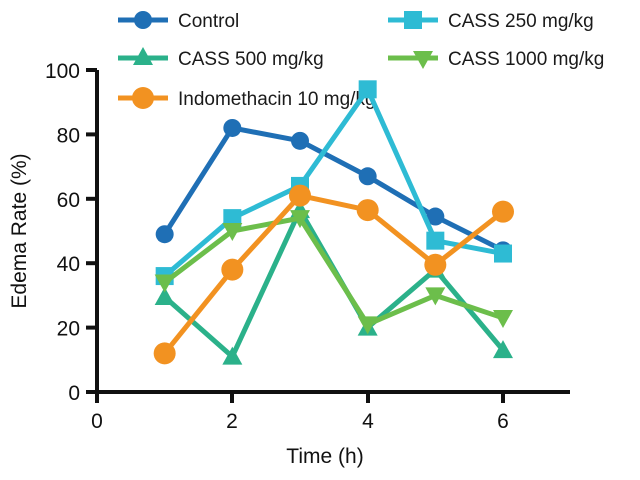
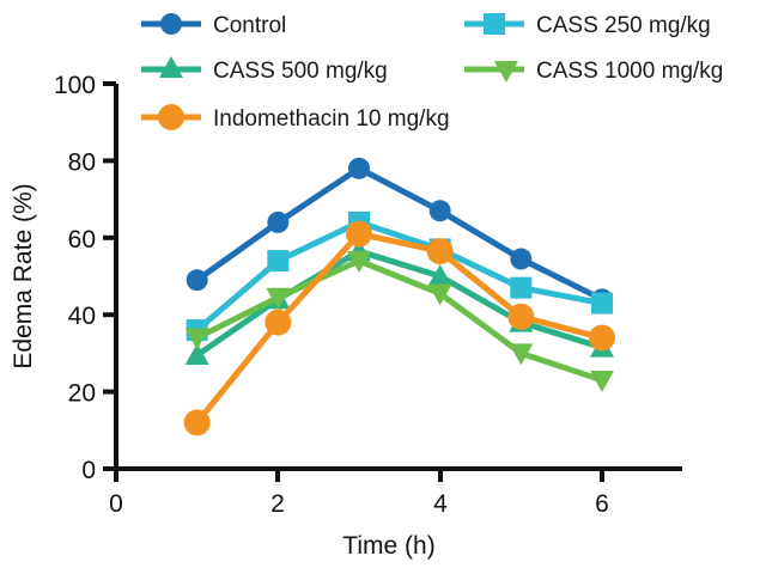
Control/2: 82 -> 64
CASS 500 mg/kg/2: 11 -> 44
CASS 1000 mg/kg/2: 50 -> 44
CASS 250 mg/kg/4: 94 -> 57
CASS 500 mg/kg/4: 20 -> 50
CASS 1000 mg/kg/4: 21 -> 46
CASS 500 mg/kg/6: 13 -> 32
Indomethacin 10 mg/kg/6: 56 -> 34
